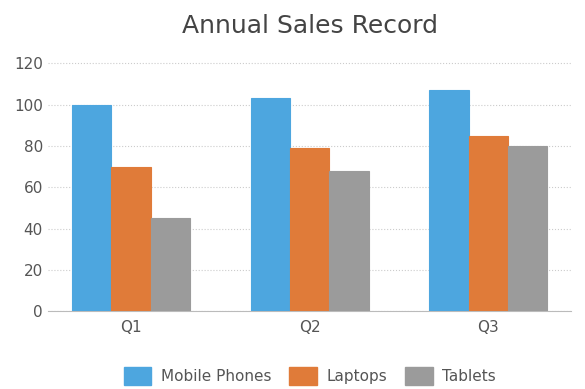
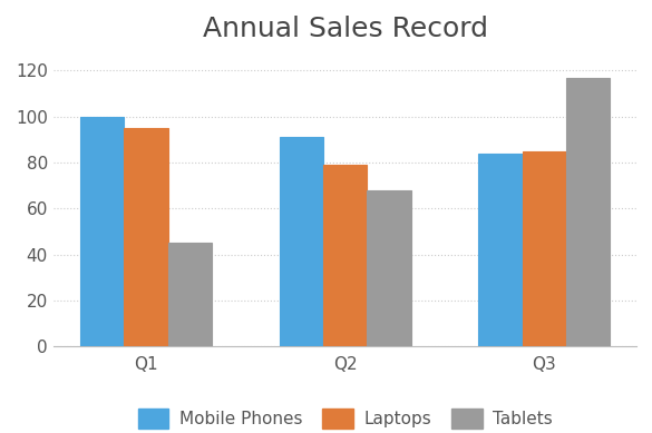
Laptops/Q1: 70 -> 95
Mobile Phones/Q2: 103 -> 91
Mobile Phones/Q3: 107 -> 84
Tablets/Q3: 80 -> 117
